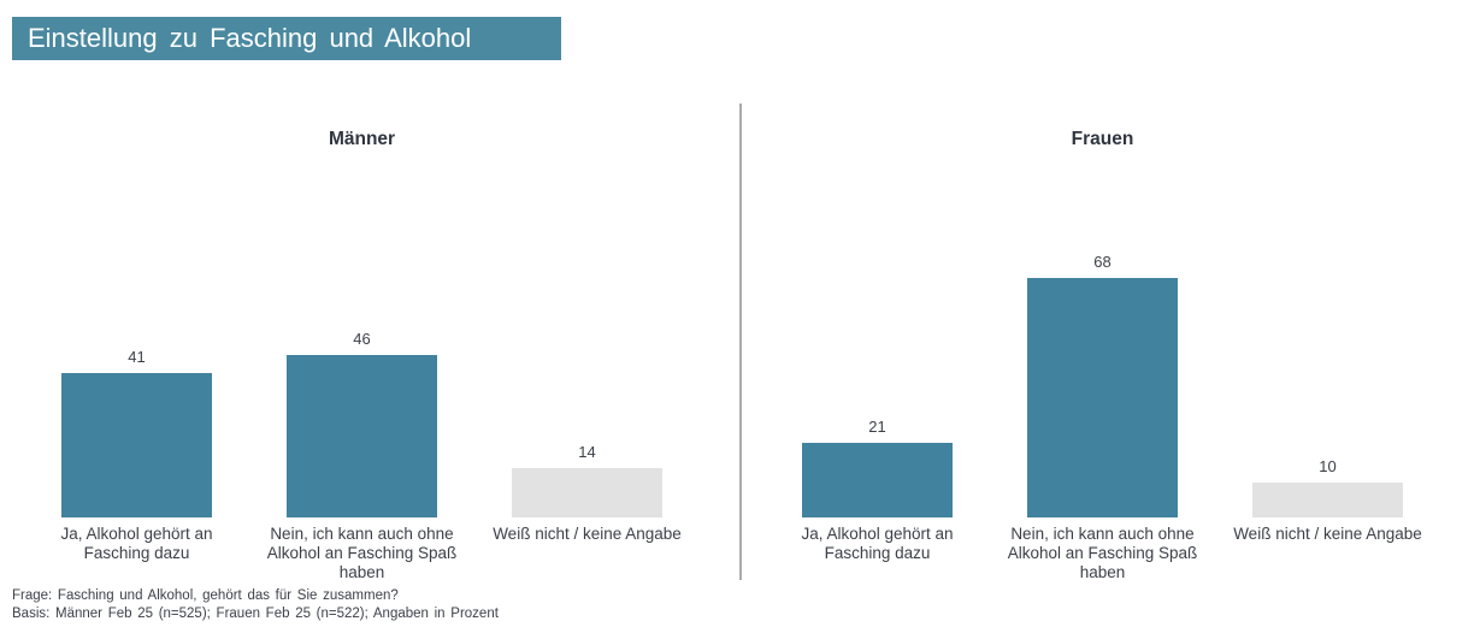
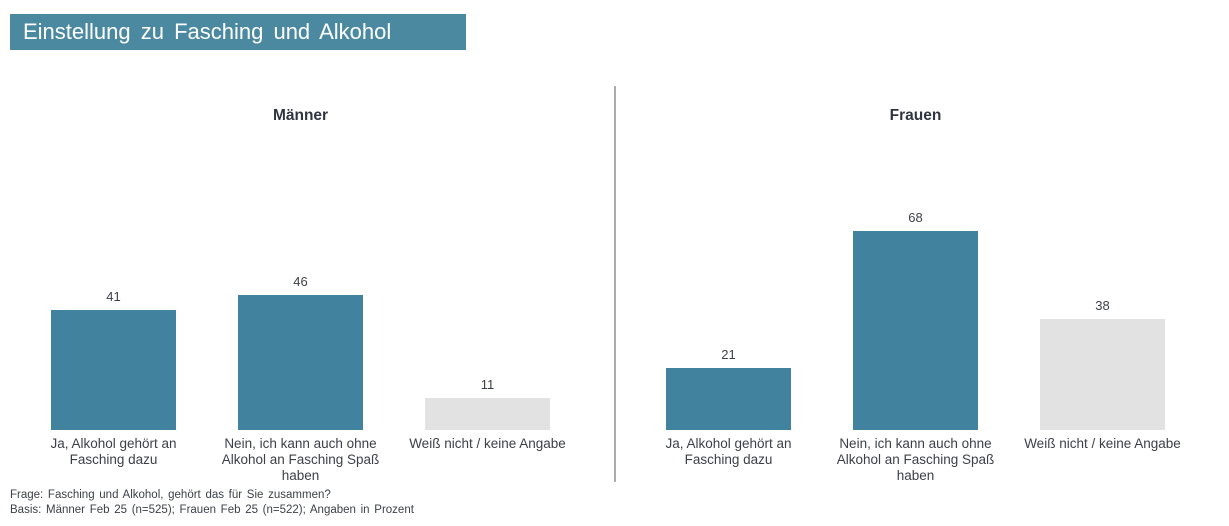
Männer/Weiß nicht / keine Angabe: 14 -> 11
Frauen/Weiß nicht / keine Angabe: 10 -> 38
